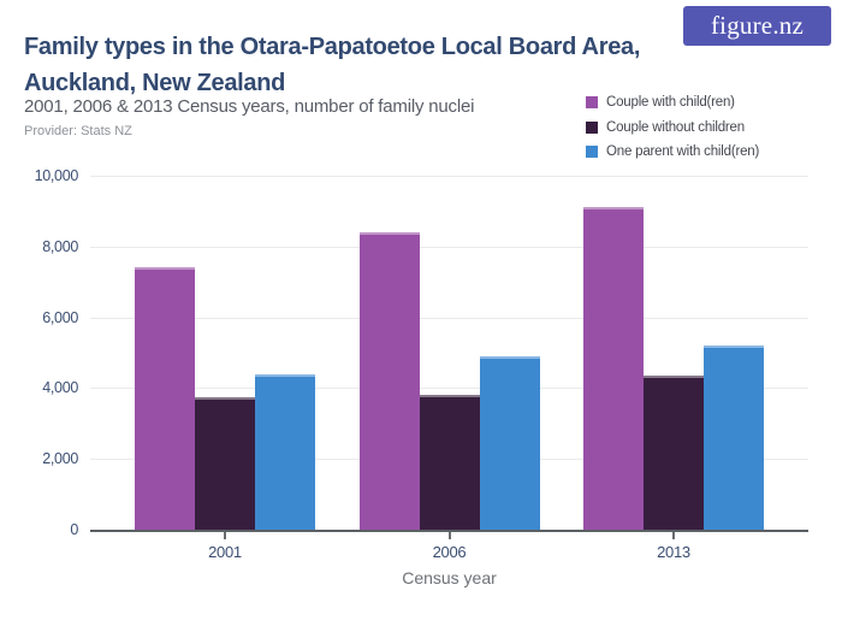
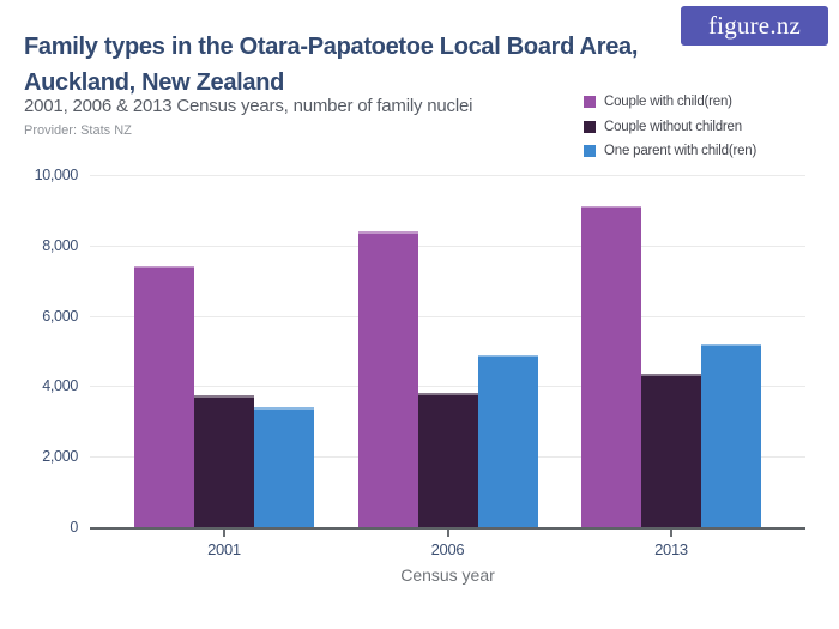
One parent with child(ren)/2001: 4400 -> 3400
